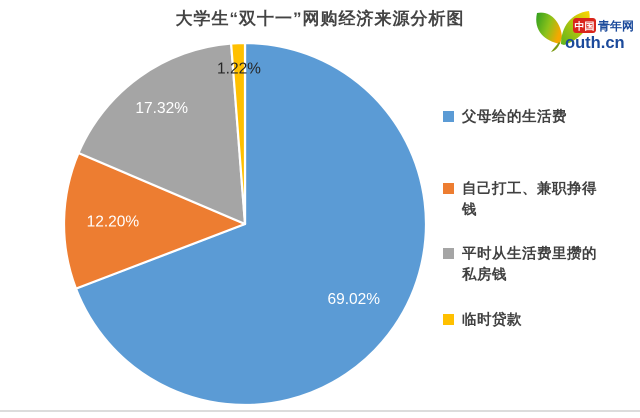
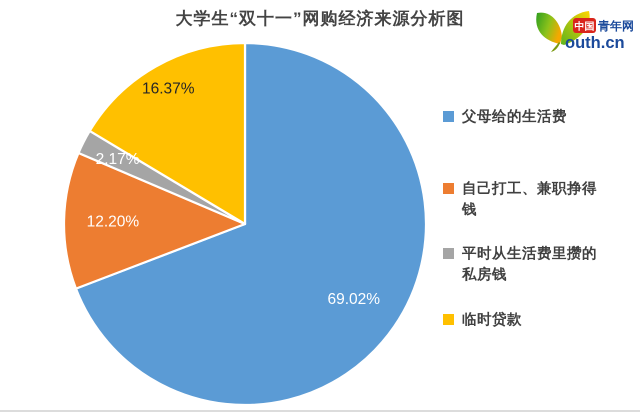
平时从生活费里攒的私房钱: 17.32% -> 2.17%
临时贷款: 1.22% -> 16.37%
